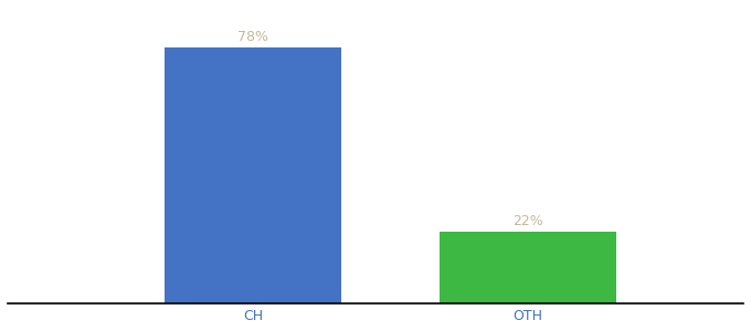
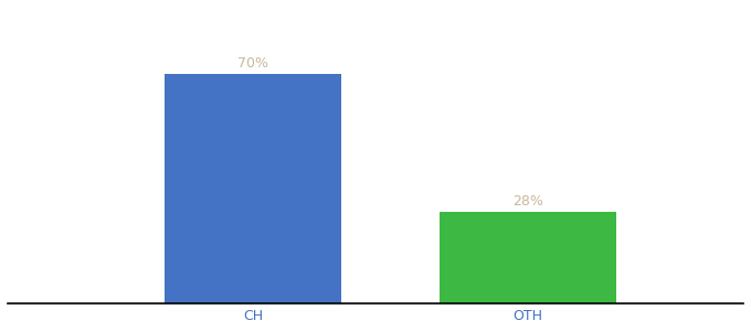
CH: 78% -> 70%
OTH: 22% -> 28%
